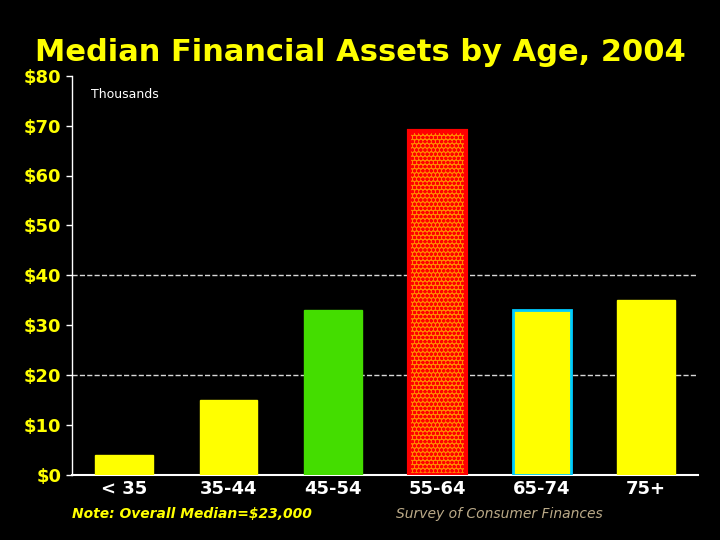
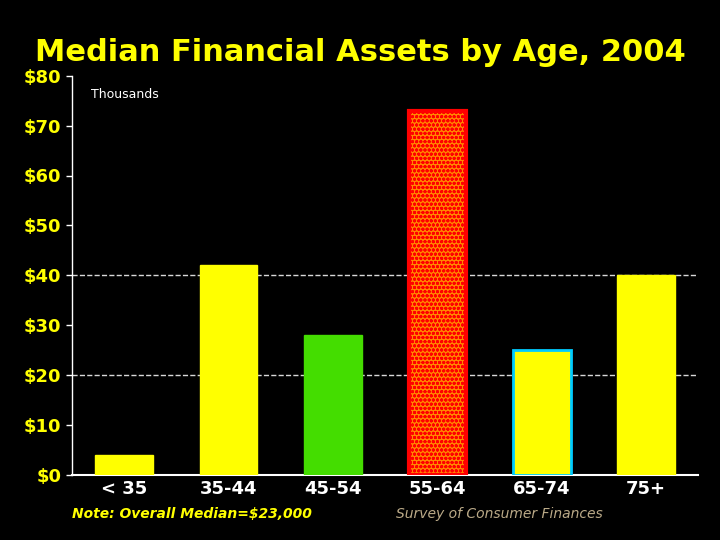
35-44: $15 -> $42
45-54: $33 -> $28
55-64: $69 -> $73
65-74: $33 -> $25
75+: $35 -> $40
